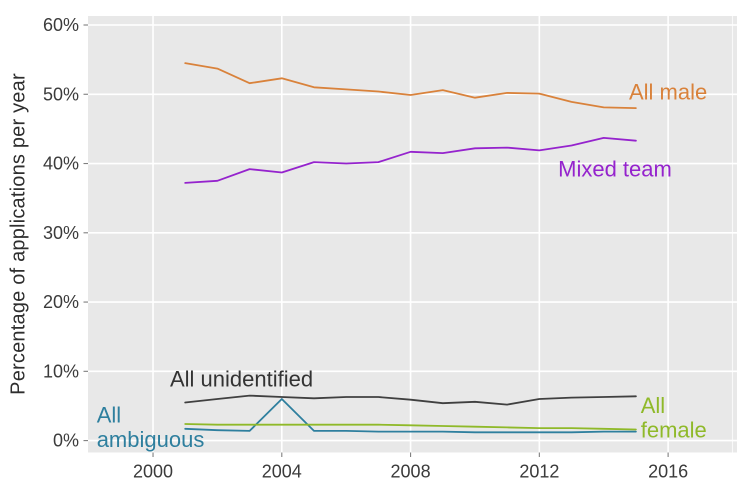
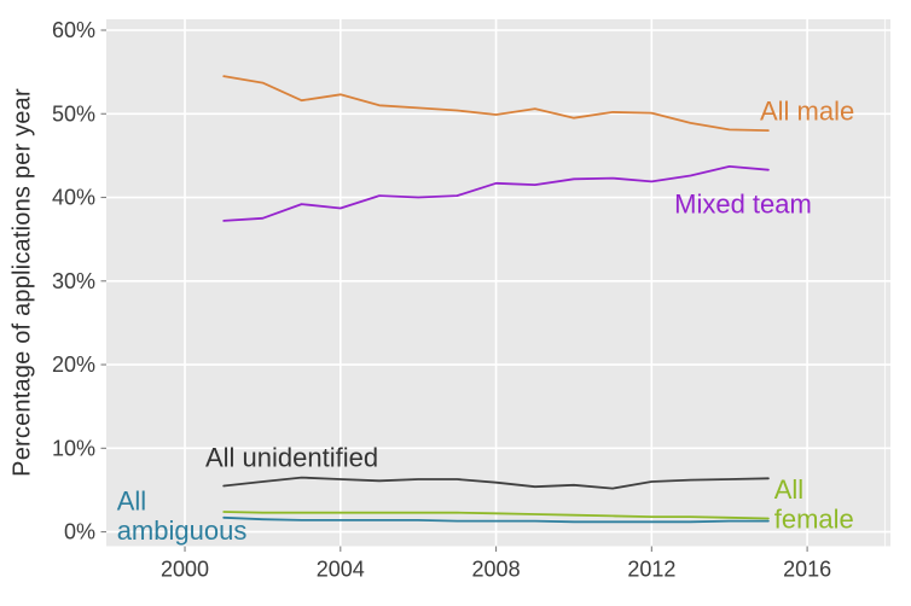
All ambiguous/2004: 6% -> 1%
